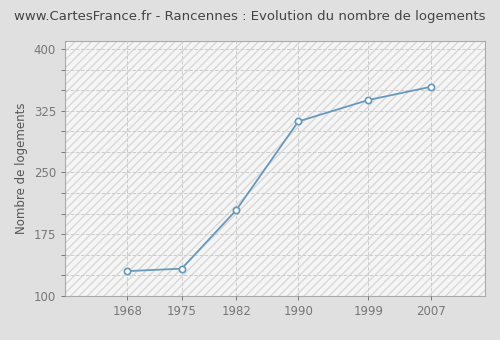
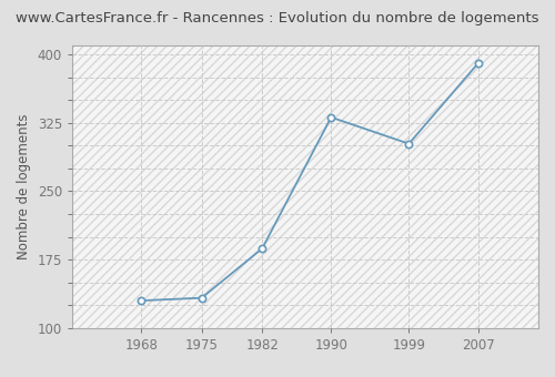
1982: 204 -> 187
1990: 312 -> 331
1999: 338 -> 302
2007: 354 -> 390
